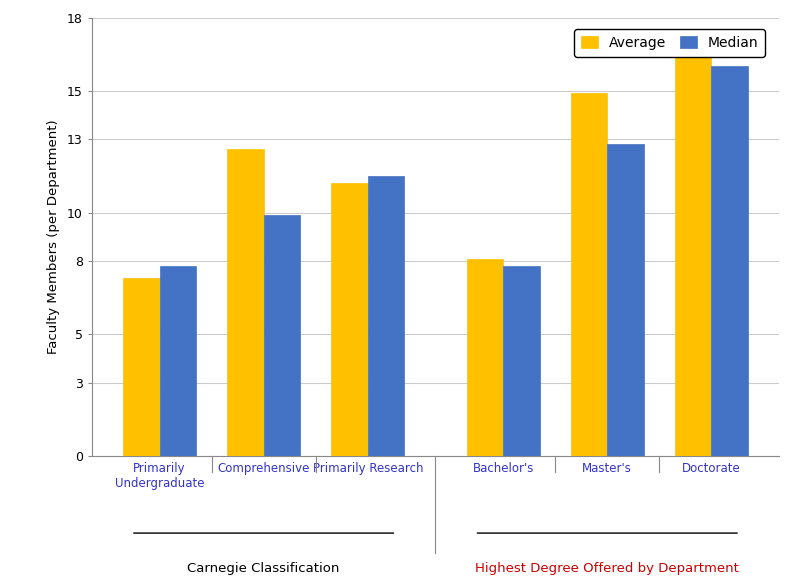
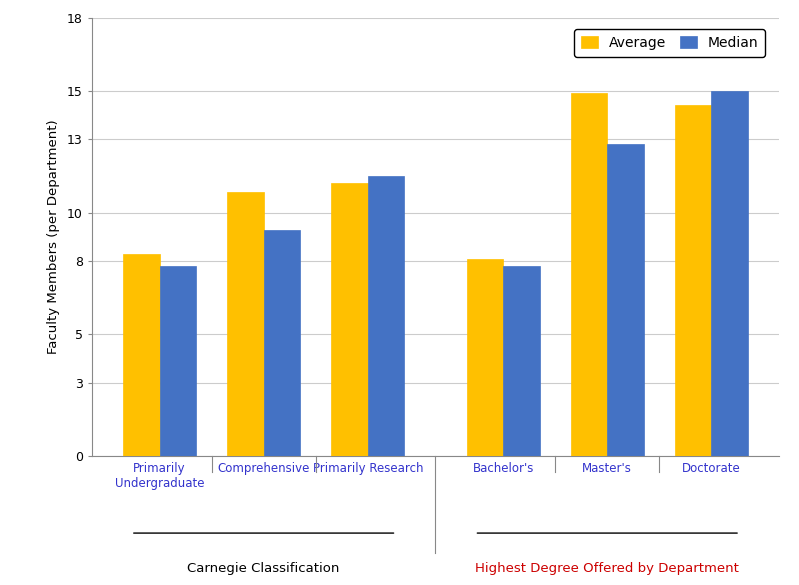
Average/Primarily Undergraduate: 7.30 -> 8.30
Average/Comprehensive: 12.60 -> 10.85
Median/Comprehensive: 9.9 -> 9.3
Average/Doctorate: 16.45 -> 14.40
Median/Doctorate: 16.0 -> 15.0
